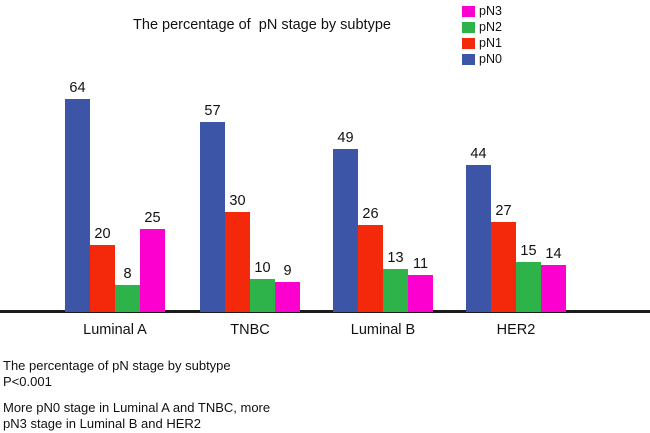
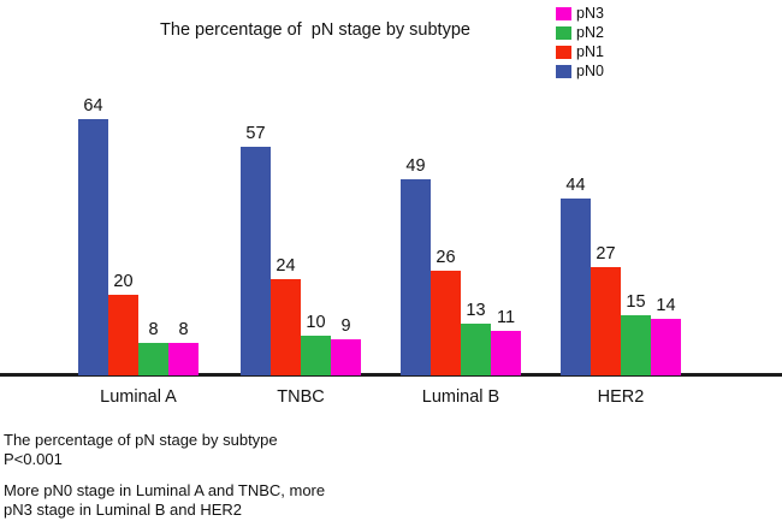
pN3/Luminal A: 25 -> 8
pN1/TNBC: 30 -> 24
